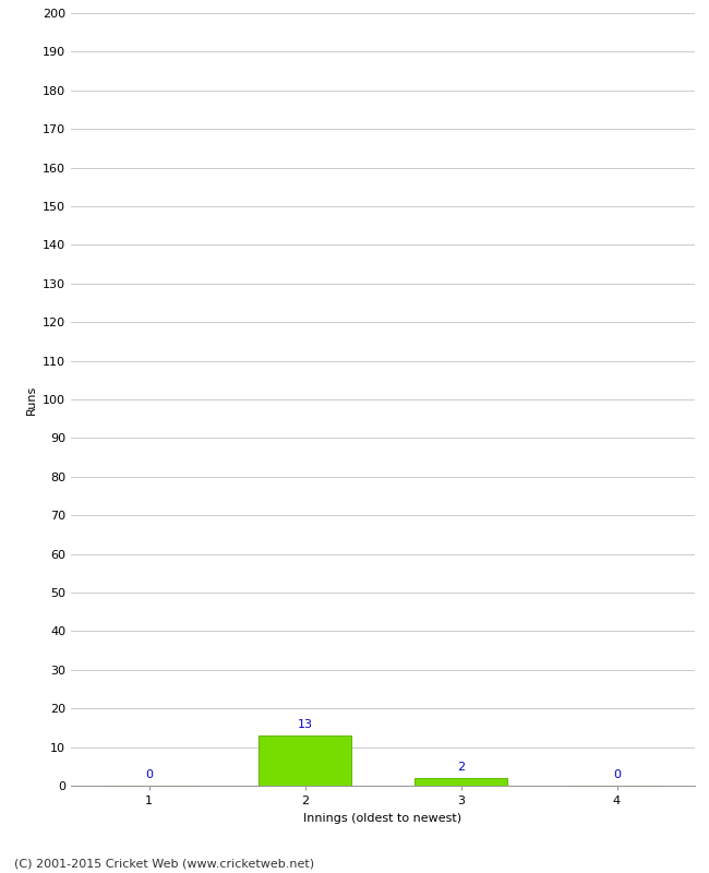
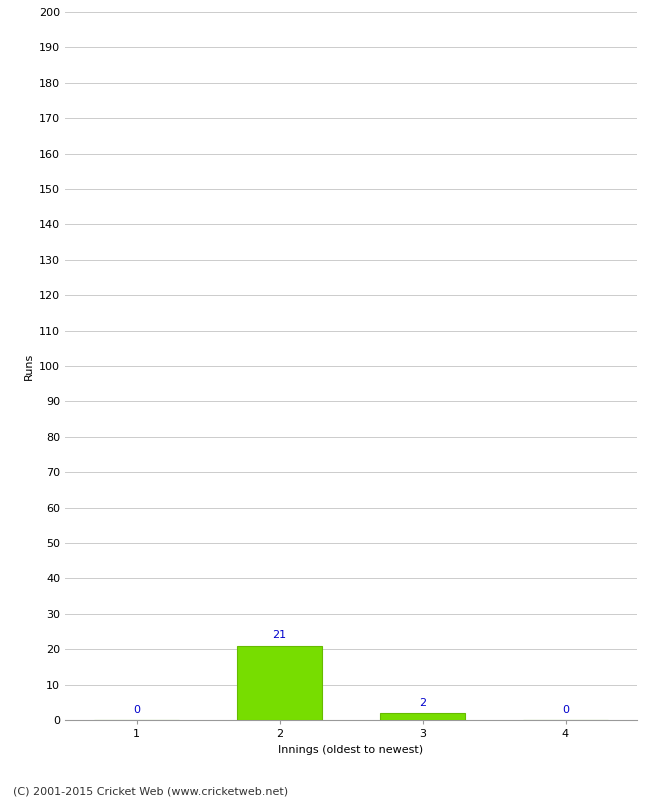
2: 13 -> 21
